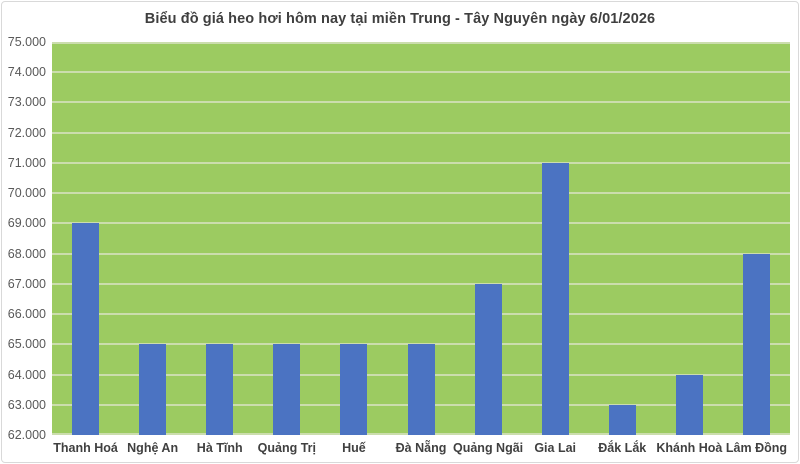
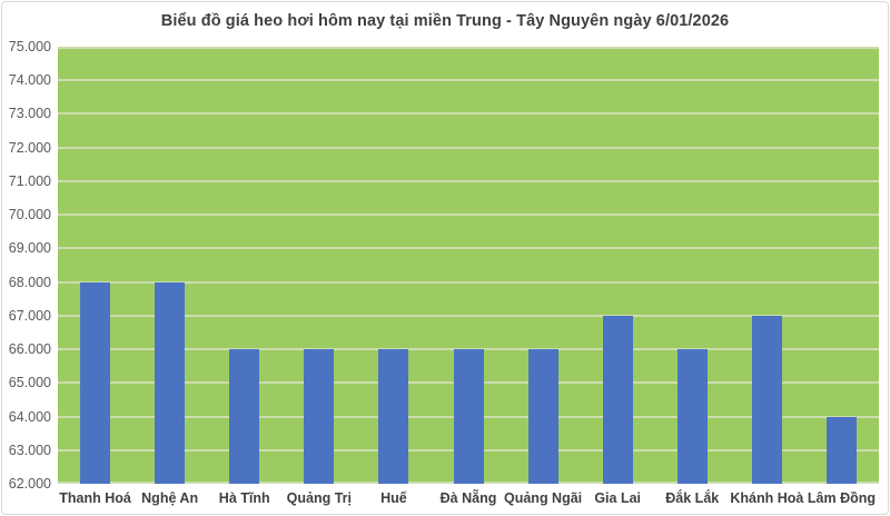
Thanh Hoá: 69000 -> 68000
Nghệ An: 65000 -> 68000
Hà Tĩnh: 65000 -> 66000
Quảng Trị: 65000 -> 66000
Huế: 65000 -> 66000
Đà Nẵng: 65000 -> 66000
Quảng Ngãi: 67000 -> 66000
Gia Lai: 71000 -> 67000
Đắk Lắk: 63000 -> 66000
Khánh Hoà: 64000 -> 67000
Lâm Đồng: 68000 -> 64000
